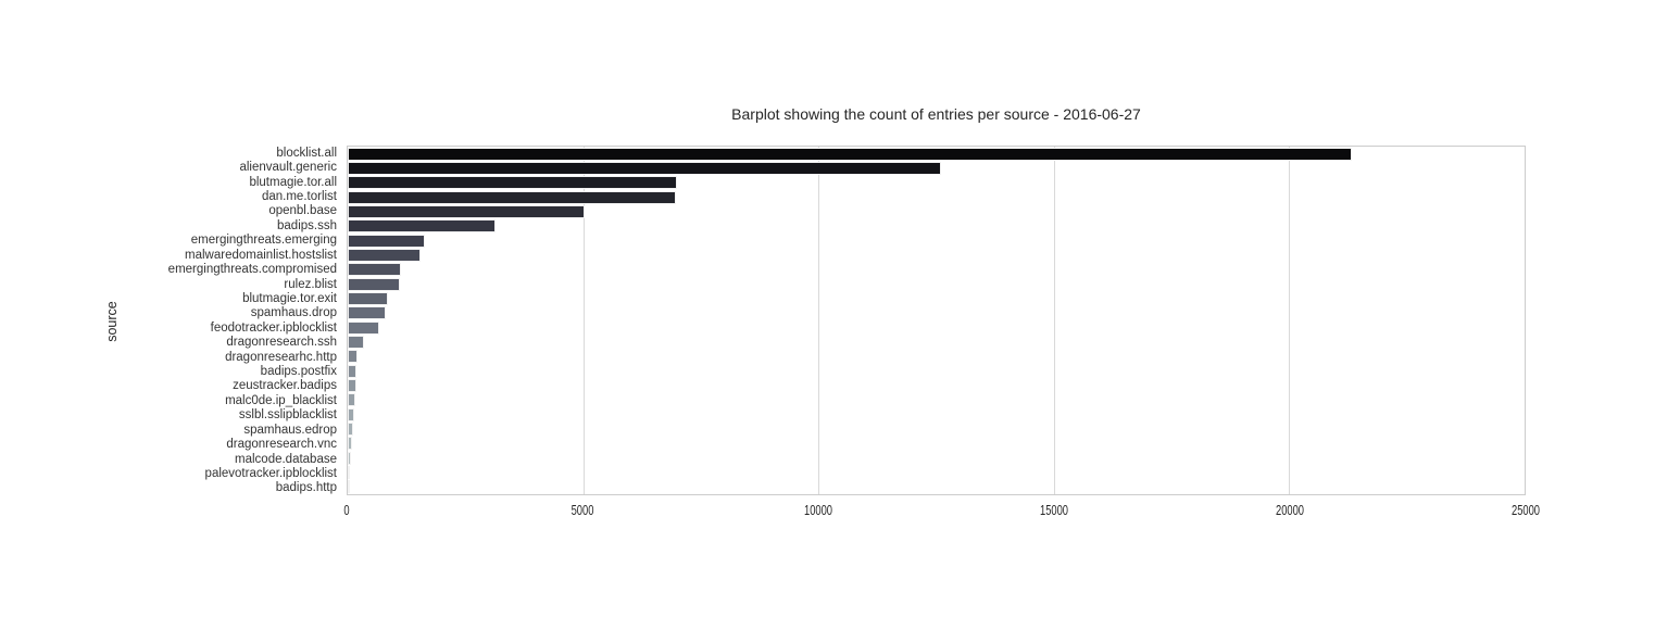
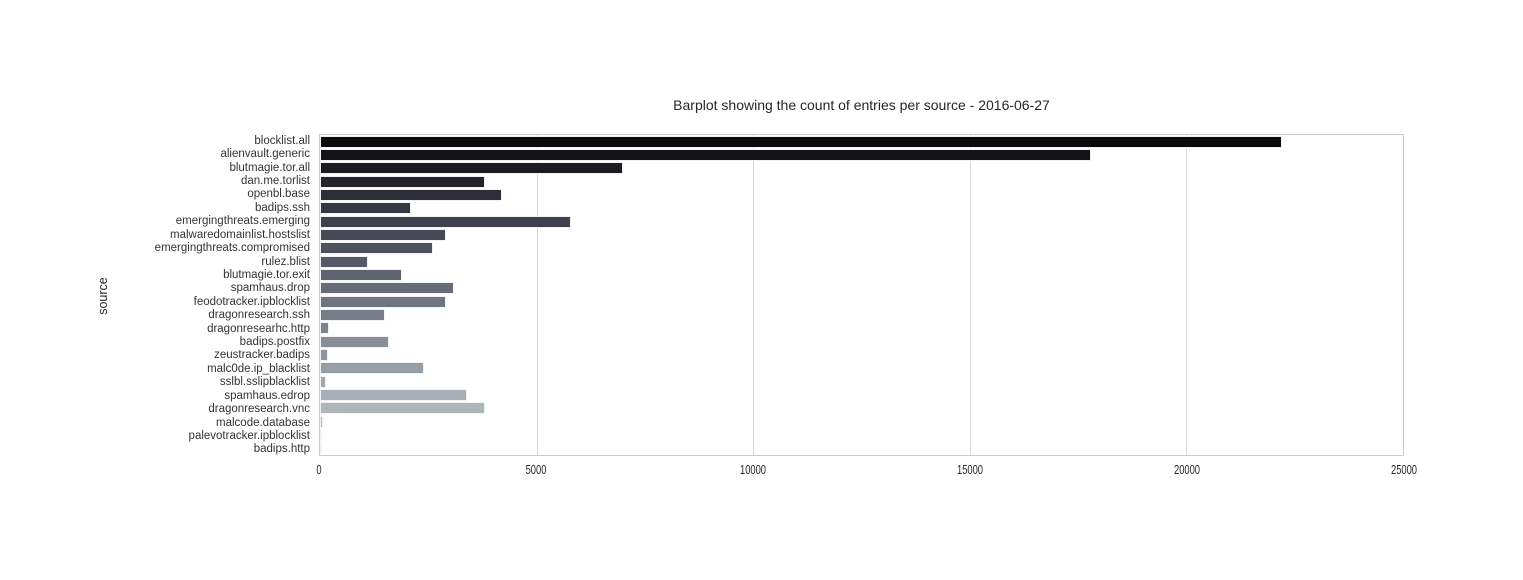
blocklist.all: 21300 -> 22200
alienvault.generic: 12600 -> 17800
dan.me.torlist: 7000 -> 3800
openbl.base: 5000 -> 4200
badips.ssh: 3100 -> 2100
emergingthreats.emerging: 1600 -> 5800
malwaredomainlist.hostslist: 1500 -> 2900
emergingthreats.compromised: 1100 -> 2600
blutmagie.tor.exit: 800 -> 1900
spamhaus.drop: 800 -> 3100
feodotracker.ipblocklist: 700 -> 2900
dragonresearch.ssh: 400 -> 1500
badips.postfix: 200 -> 1600
malc0de.ip_blacklist: 200 -> 2400
spamhaus.edrop: 100 -> 3400
dragonresearch.vnc: 100 -> 3800
